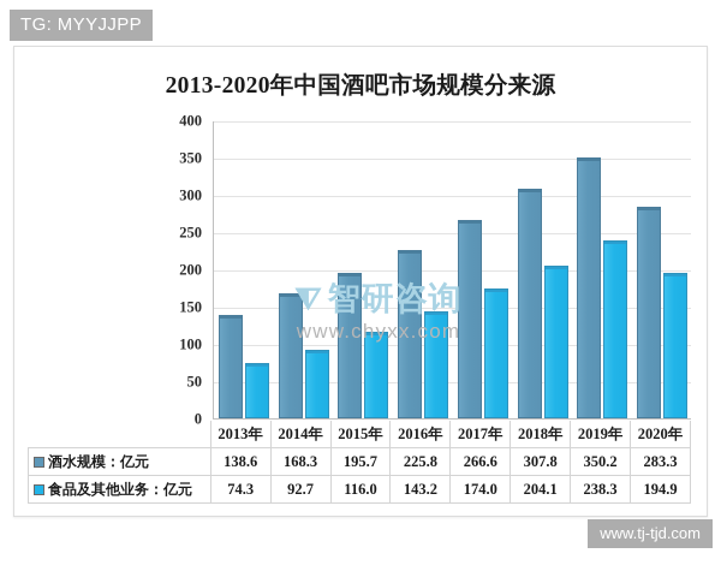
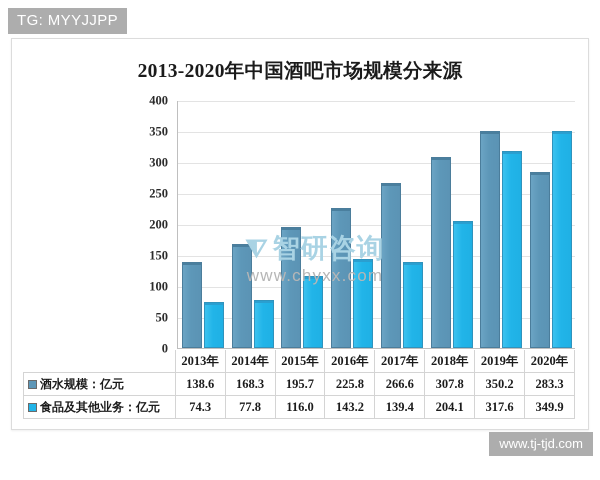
食品及其他业务：亿元/2014年: 92.7 -> 77.8
食品及其他业务：亿元/2017年: 174.0 -> 139.4
食品及其他业务：亿元/2019年: 238.3 -> 317.6
食品及其他业务：亿元/2020年: 194.9 -> 349.9
